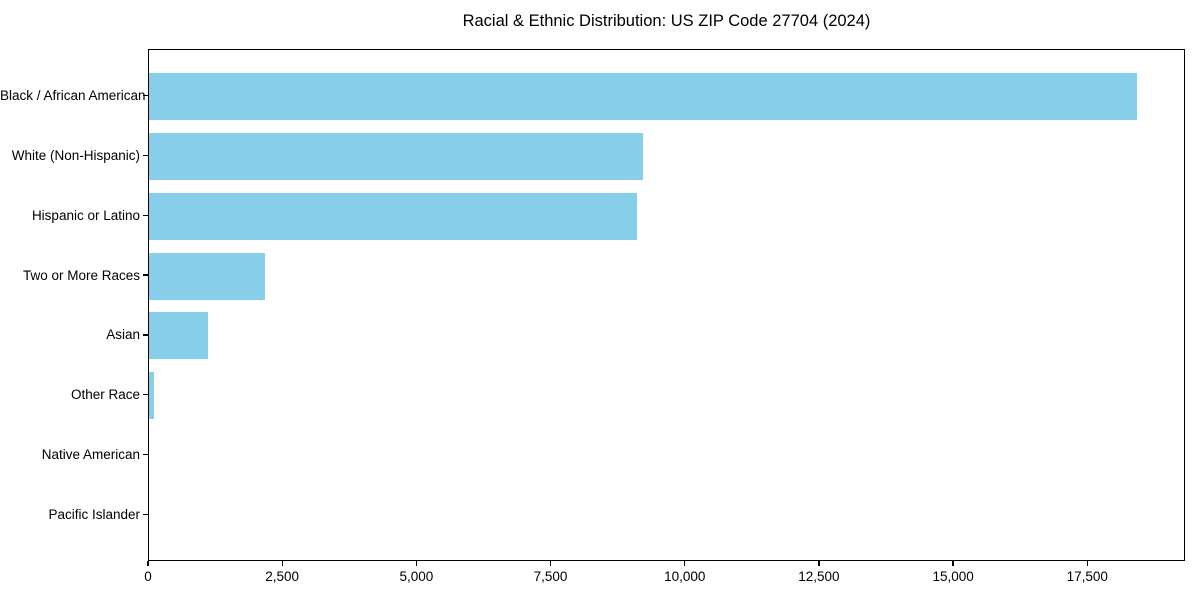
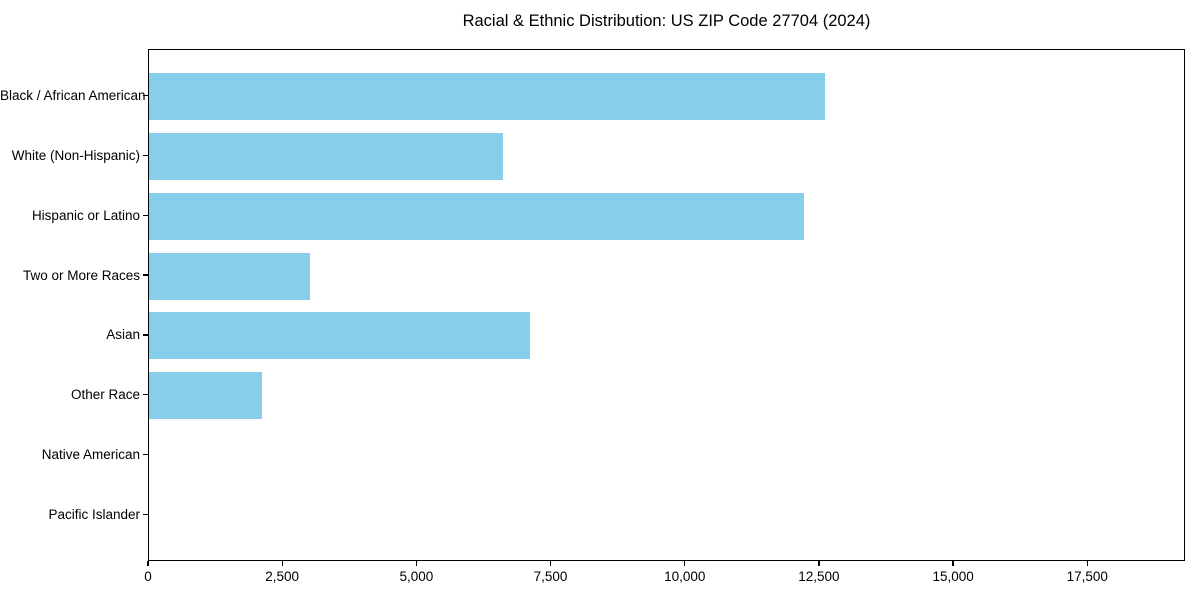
Black / African American: 18400 -> 12600
White (Non-Hispanic): 9200 -> 6600
Hispanic or Latino: 9100 -> 12200
Two or More Races: 2200 -> 3000
Asian: 1100 -> 7100
Other Race: 100 -> 2100
